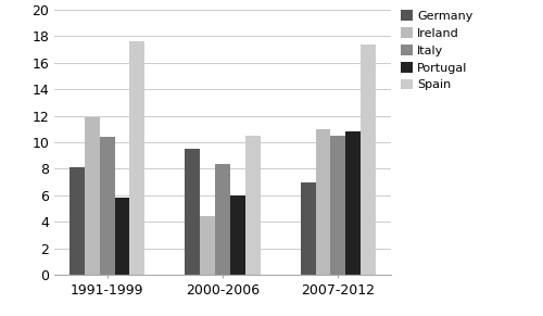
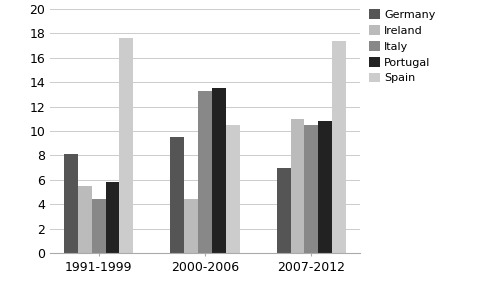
Ireland/1991-1999: 11.9 -> 5.5
Italy/1991-1999: 10.4 -> 4.4
Italy/2000-2006: 8.4 -> 13.3
Portugal/2000-2006: 6.0 -> 13.5
